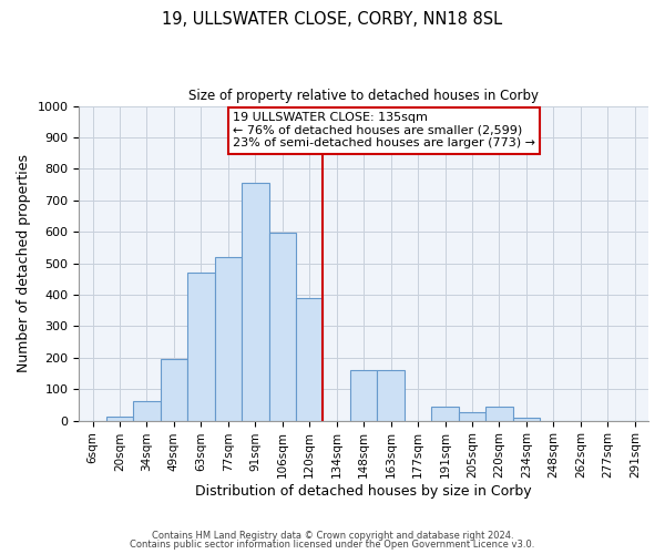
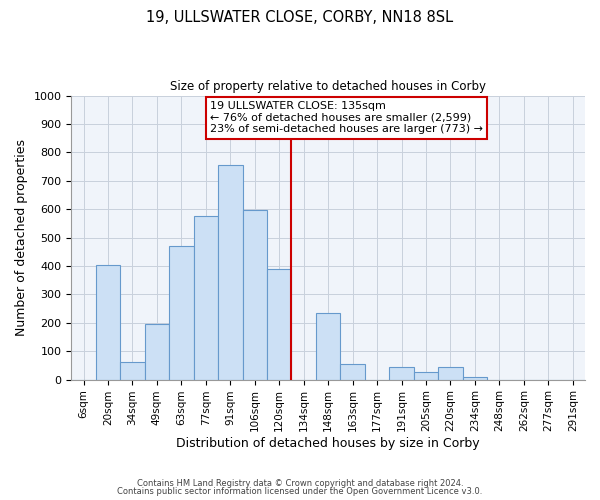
20sqm: 13 -> 405
77sqm: 520 -> 575
148sqm: 160 -> 235
163sqm: 160 -> 55
